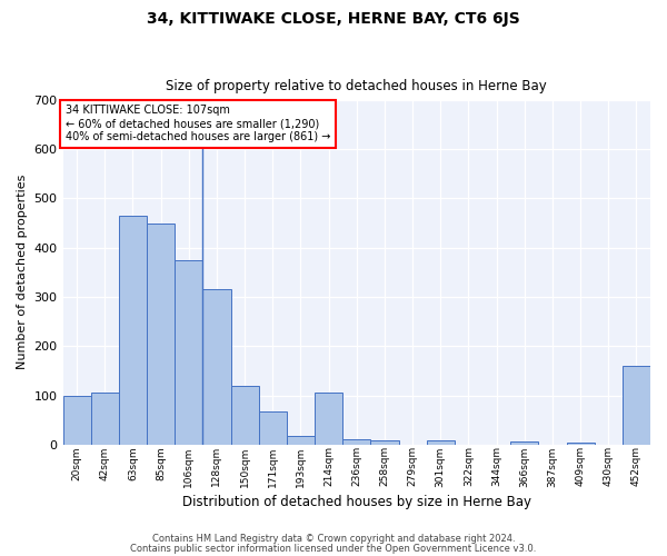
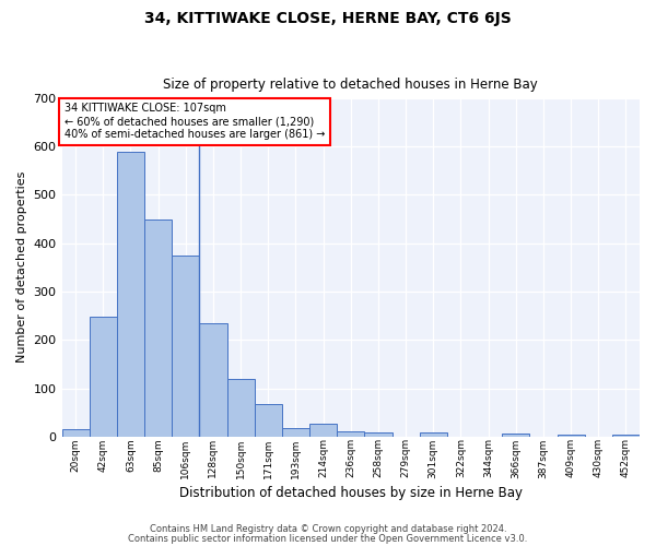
20sqm: 100 -> 15
42sqm: 105 -> 248
63sqm: 465 -> 590
128sqm: 315 -> 235
214sqm: 105 -> 27
452sqm: 160 -> 5
